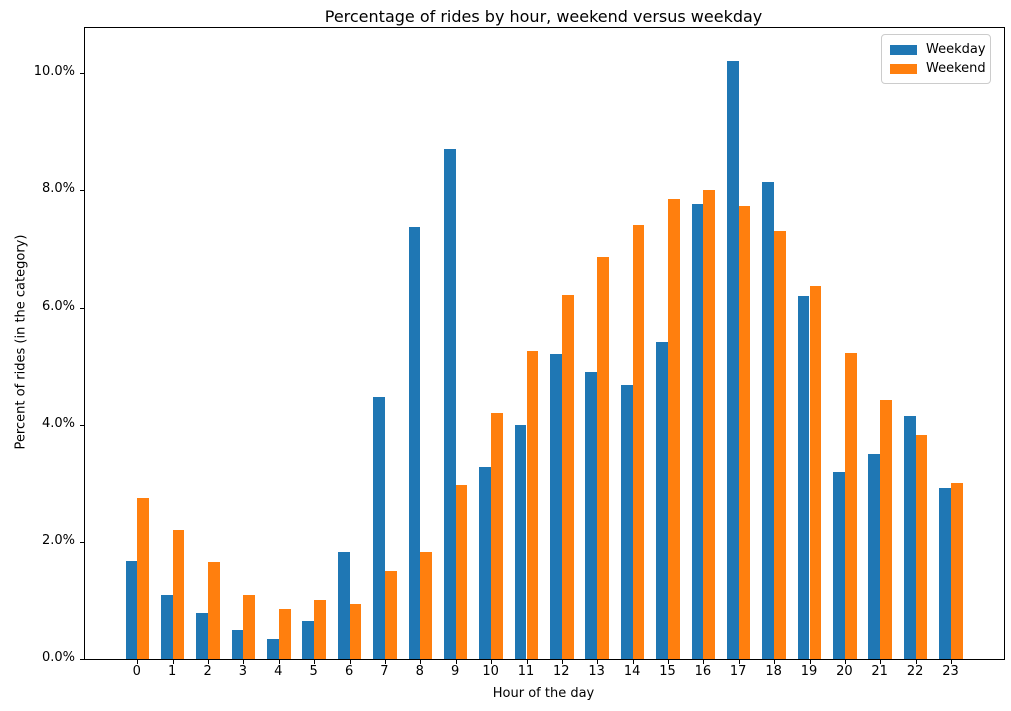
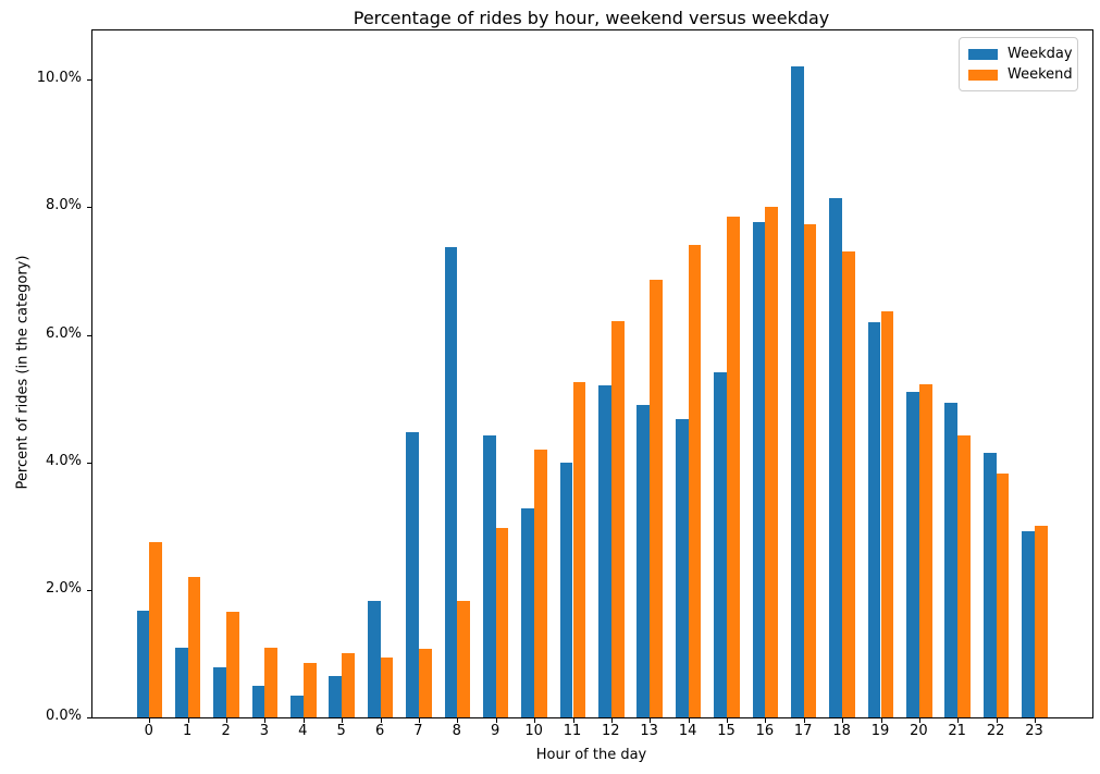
Weekend/7: 1.5% -> 1.1%
Weekday/9: 8.7% -> 4.4%
Weekday/20: 3.2% -> 5.1%
Weekday/21: 3.5% -> 4.9%
